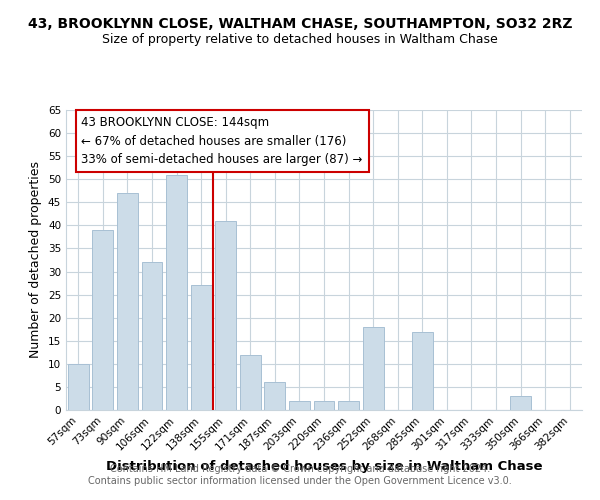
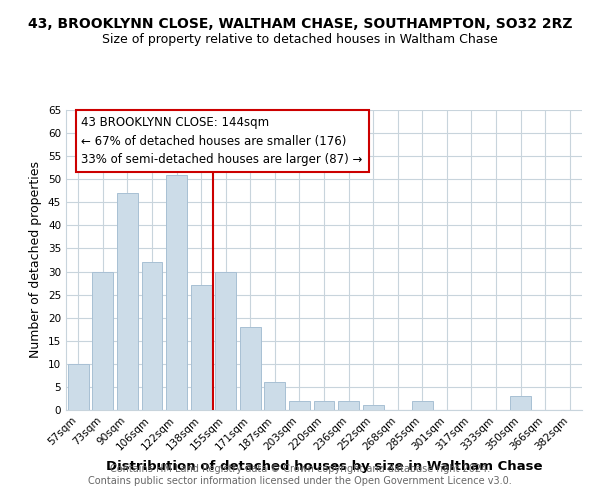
73sqm: 39 -> 30
155sqm: 41 -> 30
171sqm: 12 -> 18
252sqm: 18 -> 1
285sqm: 17 -> 2
